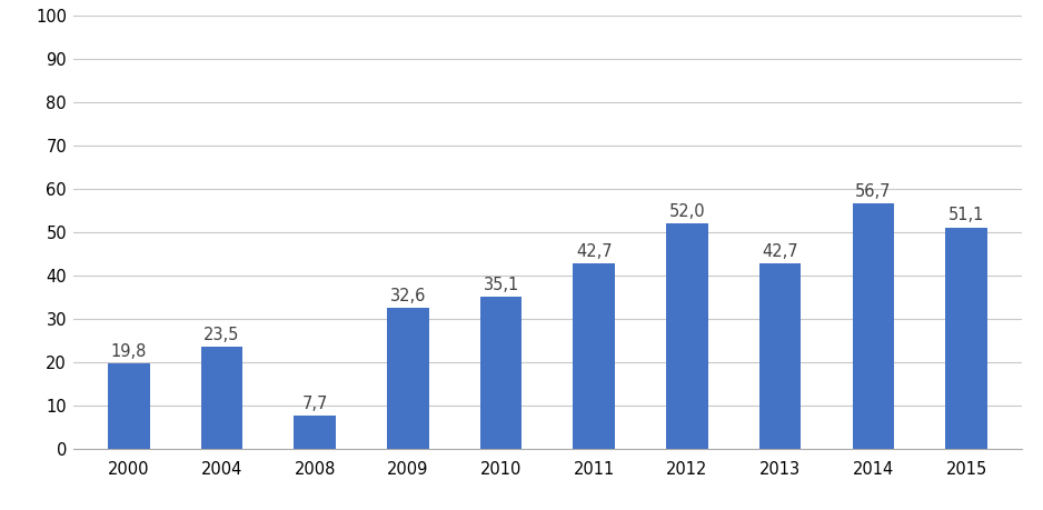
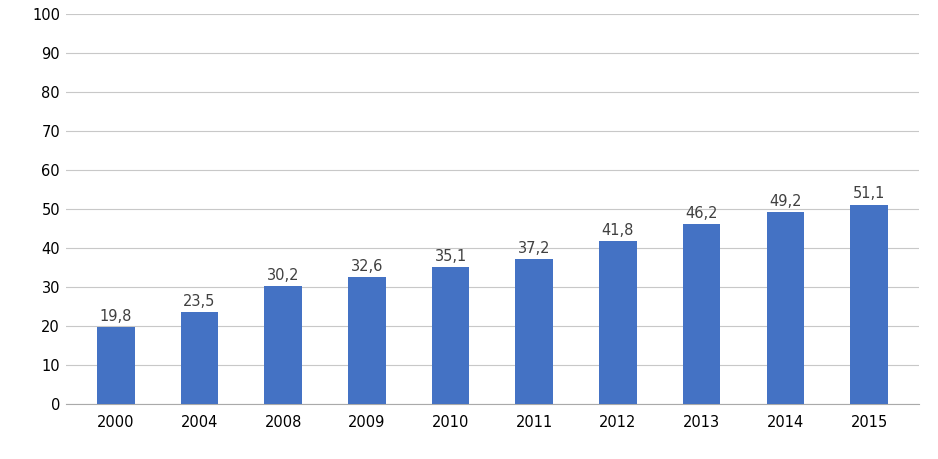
2008: 7,7 -> 30,2
2011: 42,7 -> 37,2
2012: 52,0 -> 41,8
2013: 42,7 -> 46,2
2014: 56,7 -> 49,2
